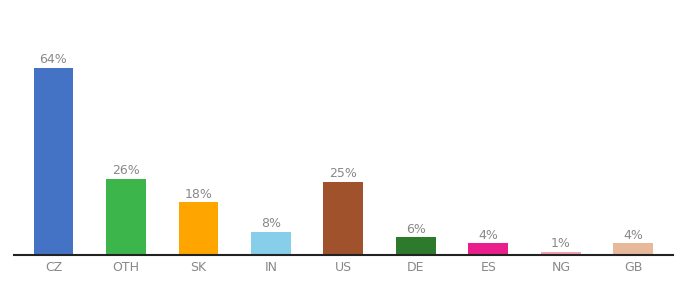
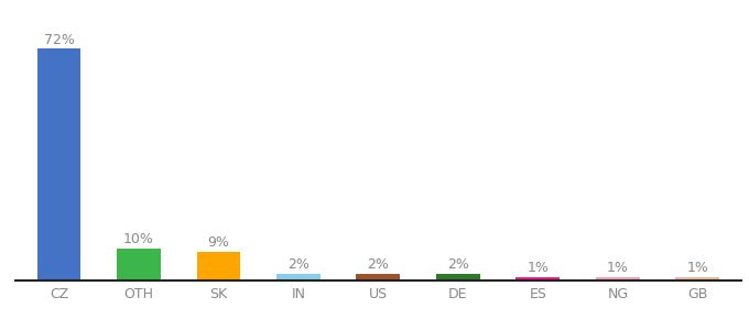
CZ: 64% -> 72%
OTH: 26% -> 10%
SK: 18% -> 9%
IN: 8% -> 2%
US: 25% -> 2%
DE: 6% -> 2%
ES: 4% -> 1%
GB: 4% -> 1%
